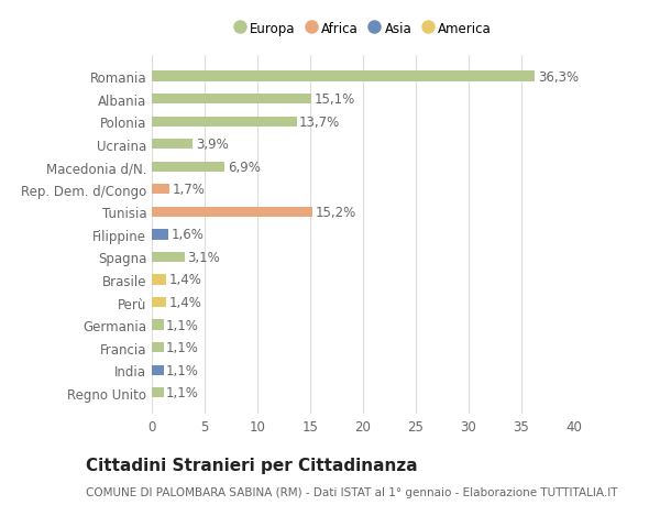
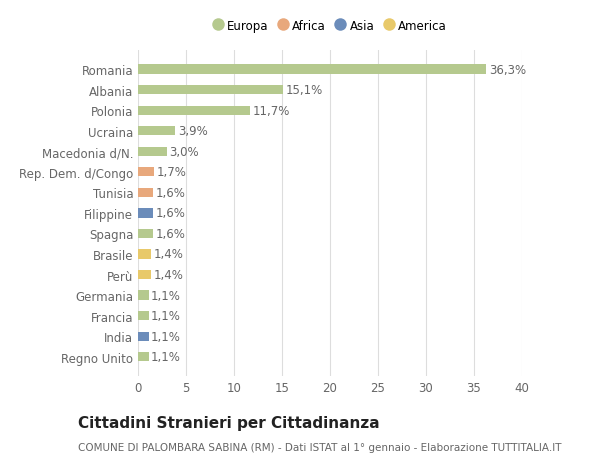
Polonia: 13,7% -> 11,7%
Macedonia d/N.: 6,9% -> 3,0%
Tunisia: 15,2% -> 1,6%
Spagna: 3,1% -> 1,6%
